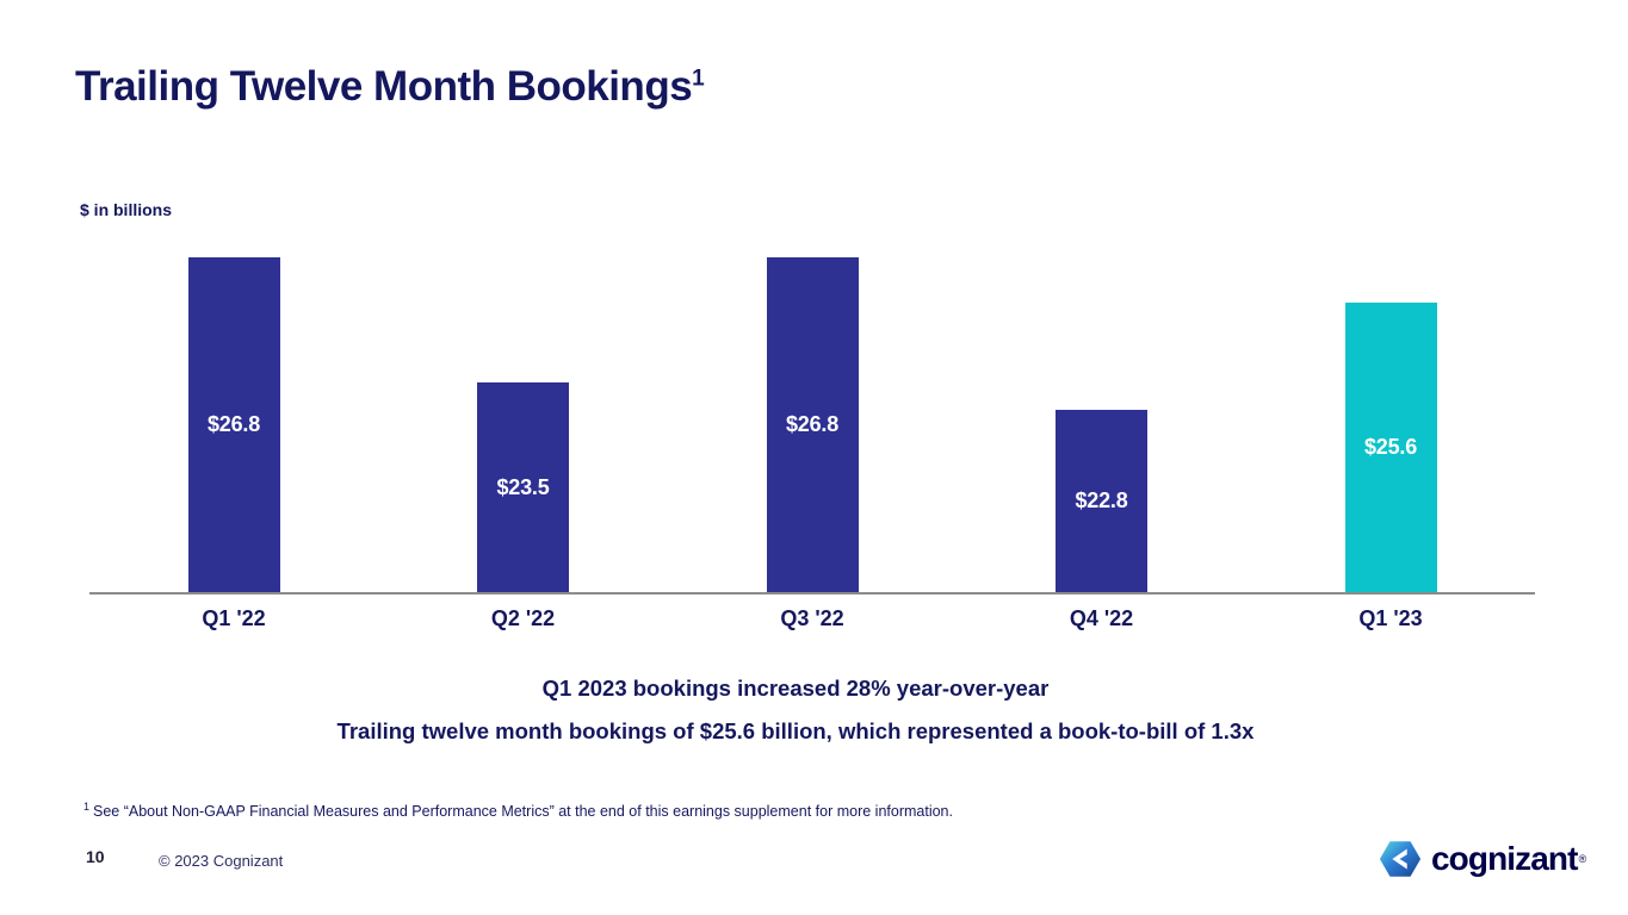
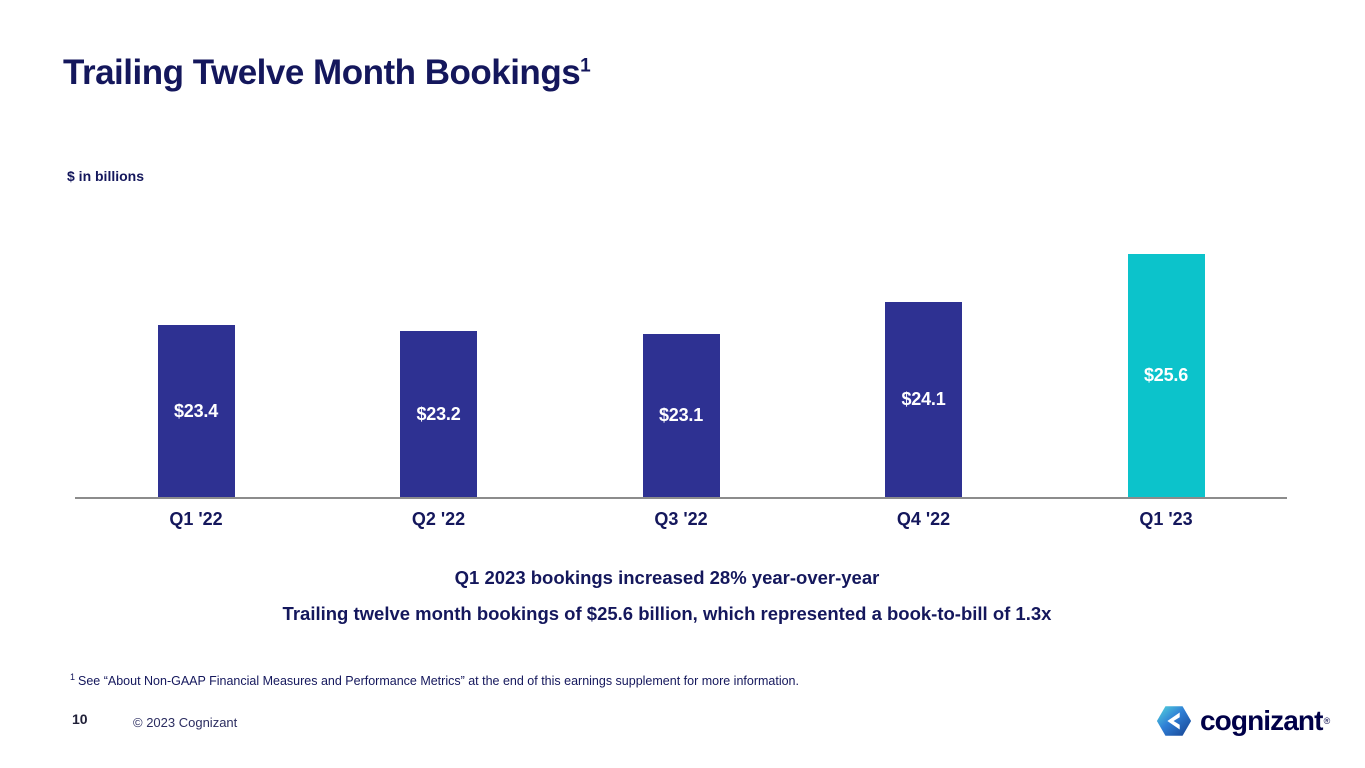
Q1 '22: $26.8 -> $23.4
Q2 '22: $23.5 -> $23.2
Q3 '22: $26.8 -> $23.1
Q4 '22: $22.8 -> $24.1
